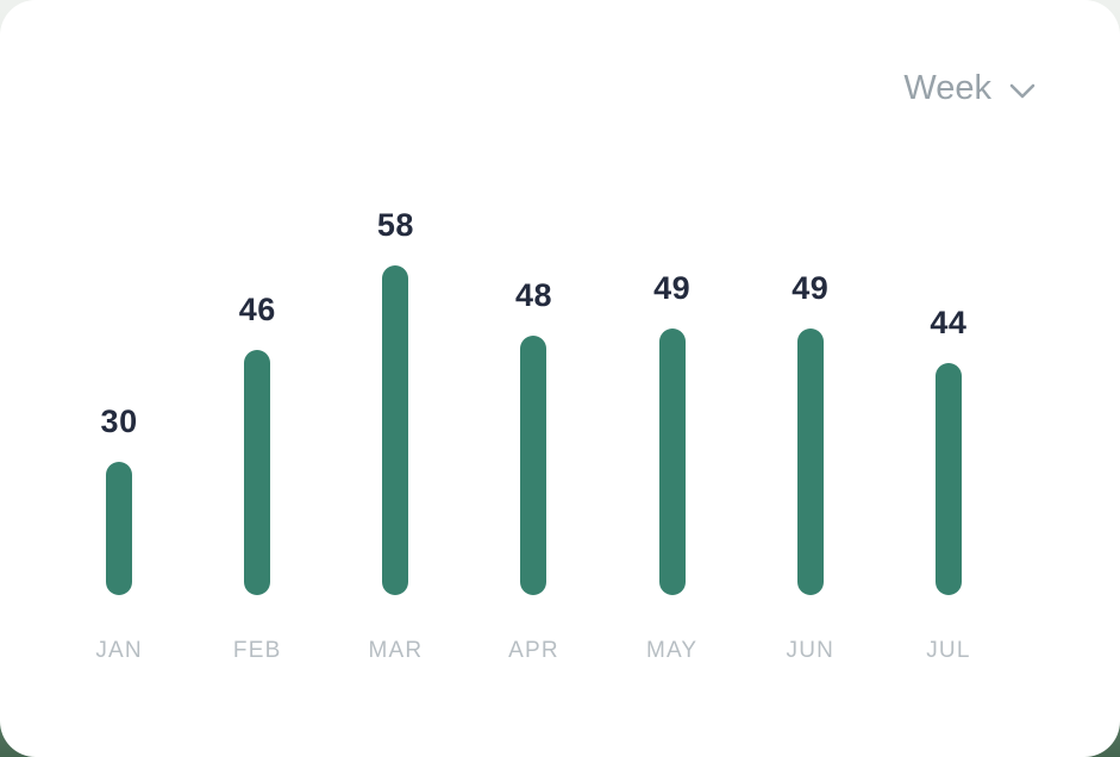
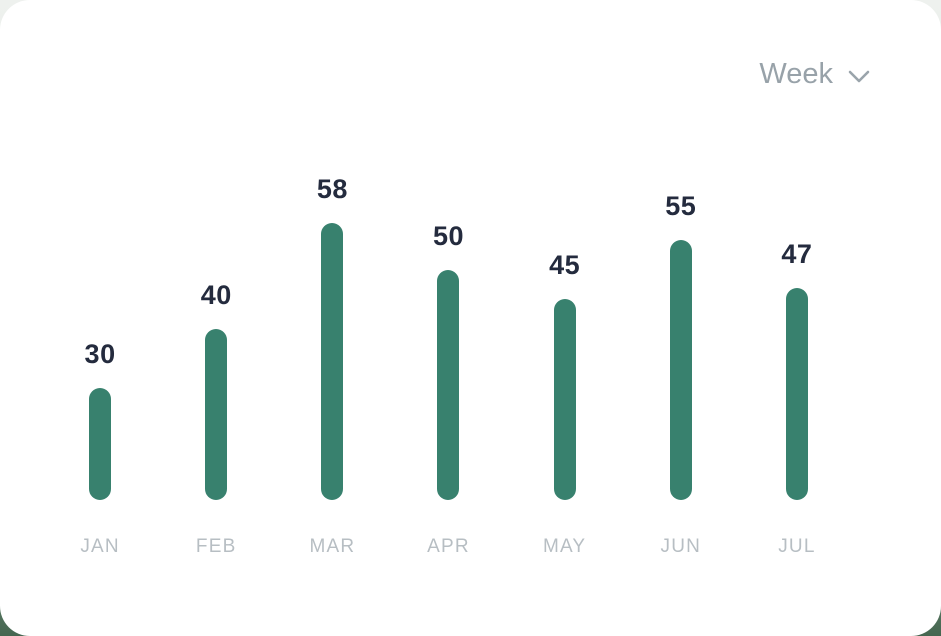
FEB: 46 -> 40
APR: 48 -> 50
MAY: 49 -> 45
JUN: 49 -> 55
JUL: 44 -> 47
